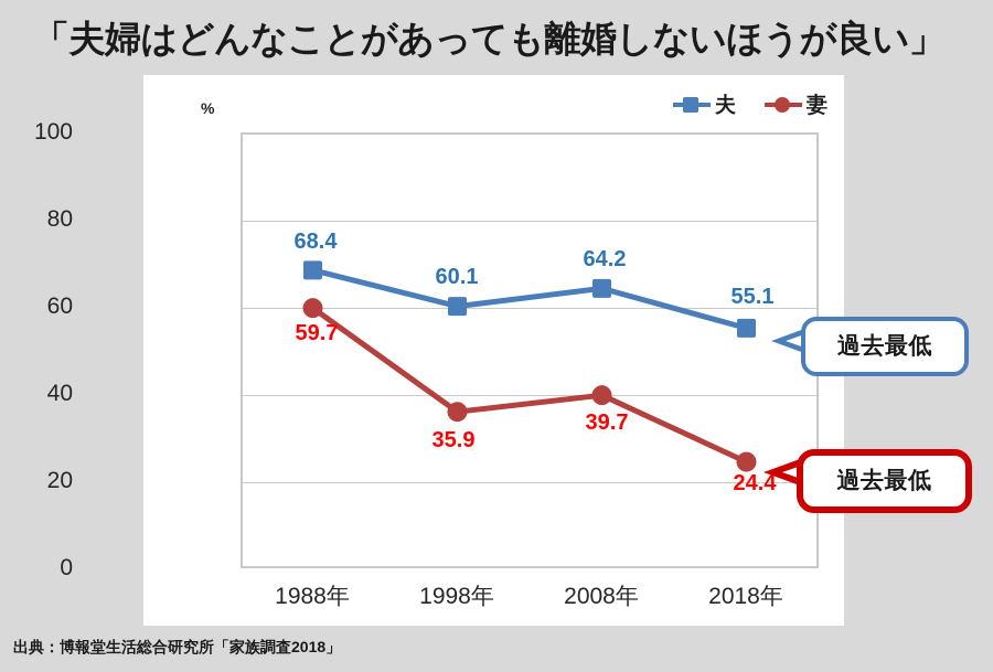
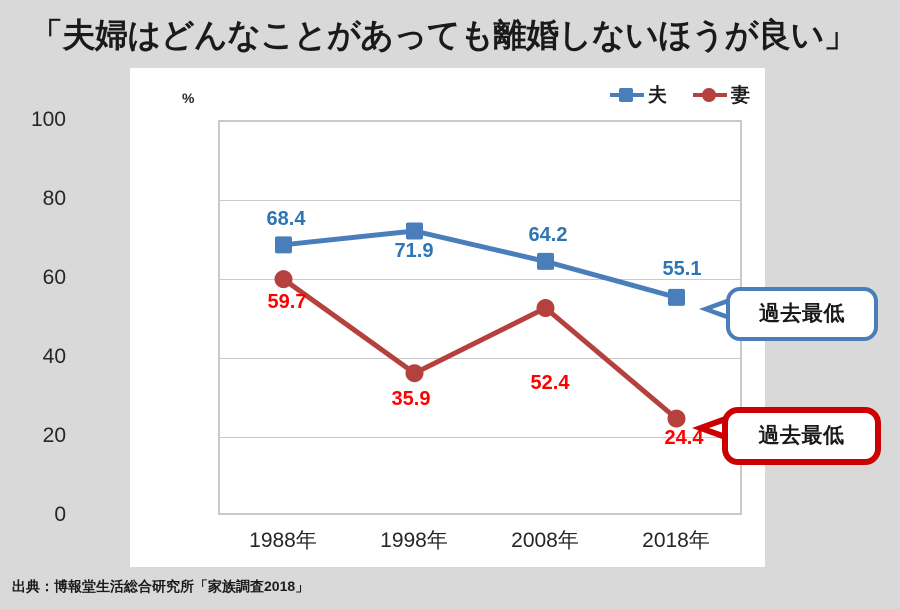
夫/1998年: 60.1 -> 71.9
妻/2008年: 39.7 -> 52.4
